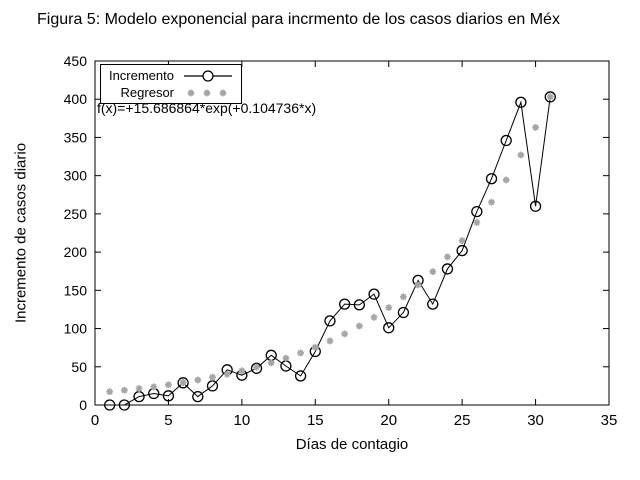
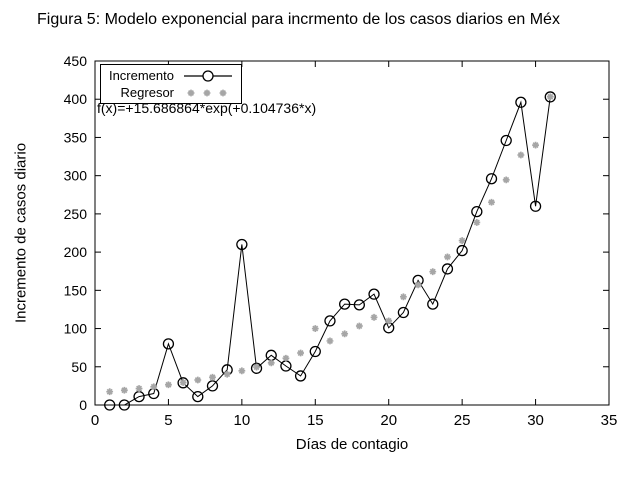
Incremento/5: 10 -> 80
Incremento/10: 40 -> 210
Regresor/15: 80 -> 100
Regresor/20: 130 -> 110
Regresor/30: 360 -> 340
